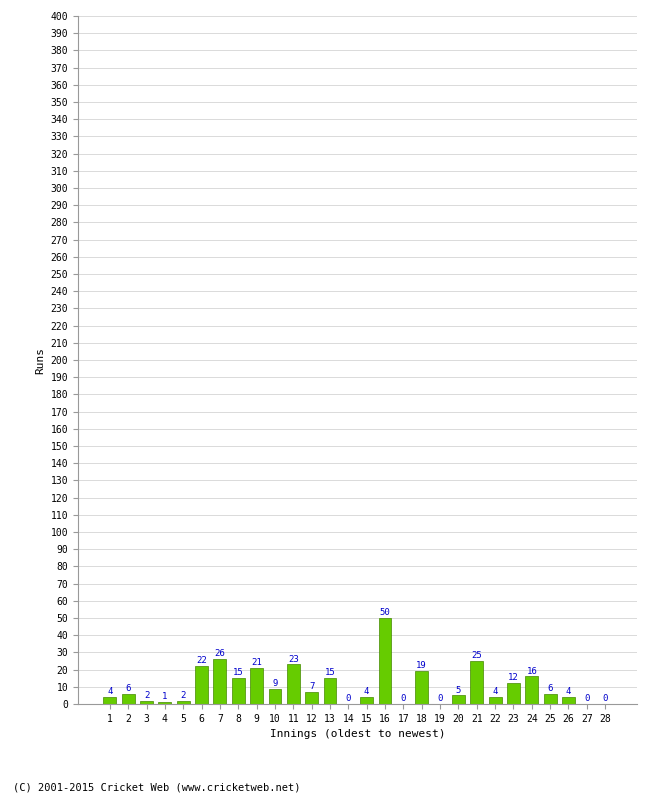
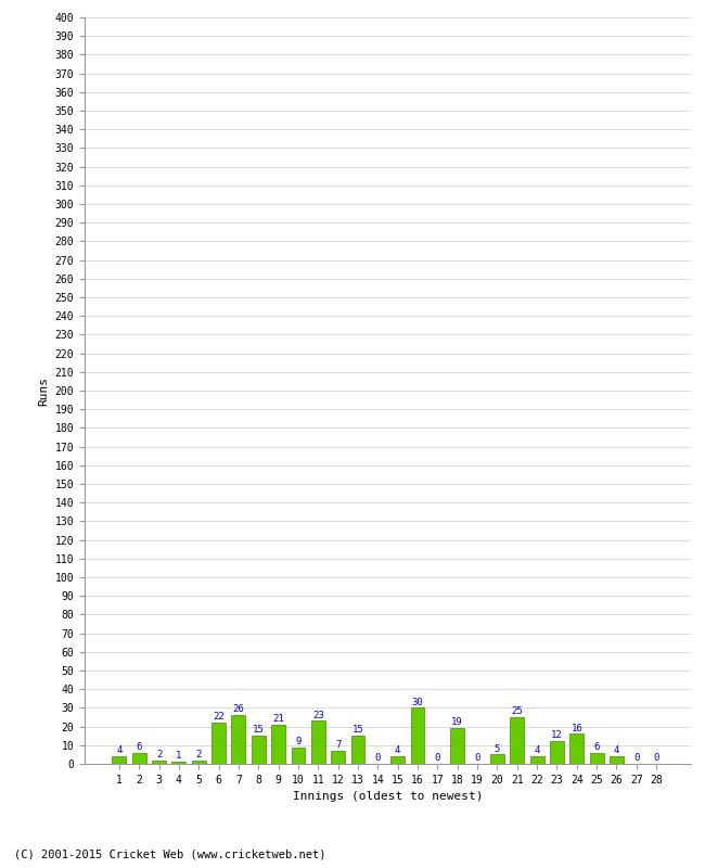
16: 50 -> 30
